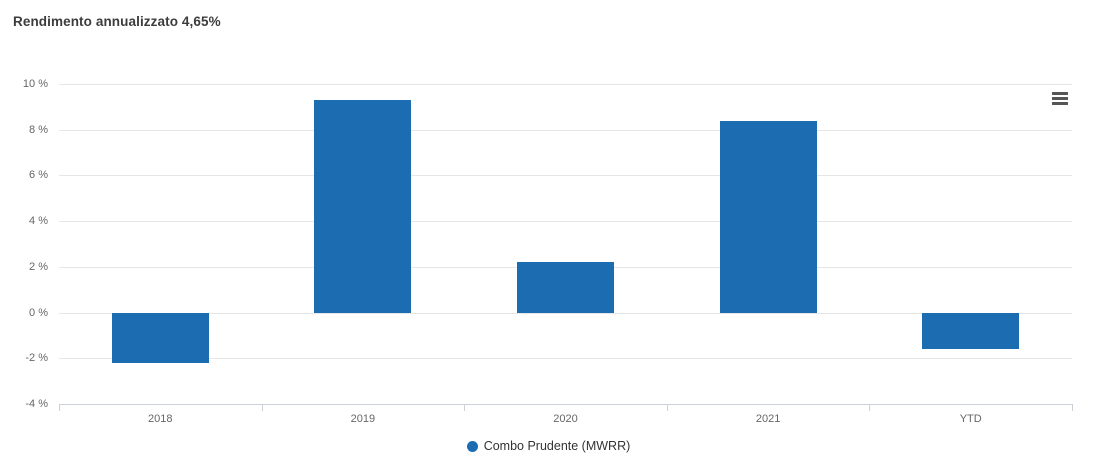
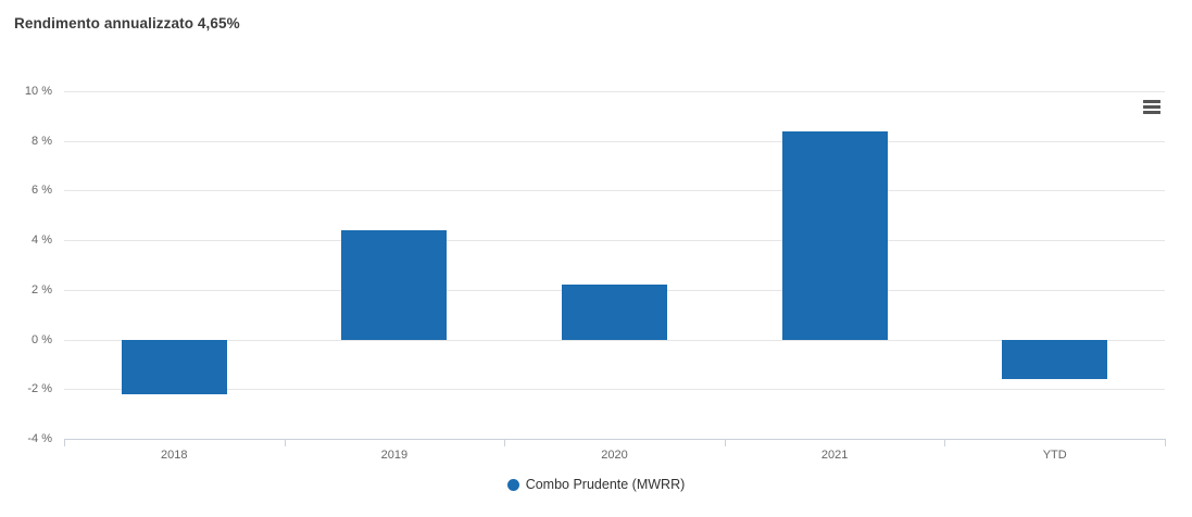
2019: 9.3% -> 4.4%
